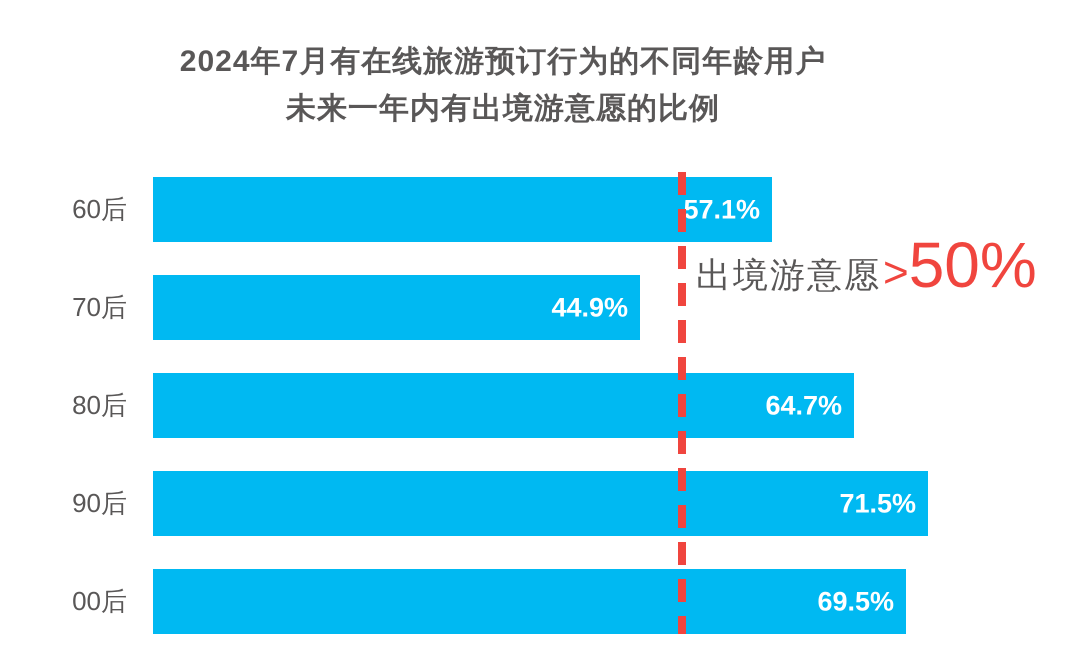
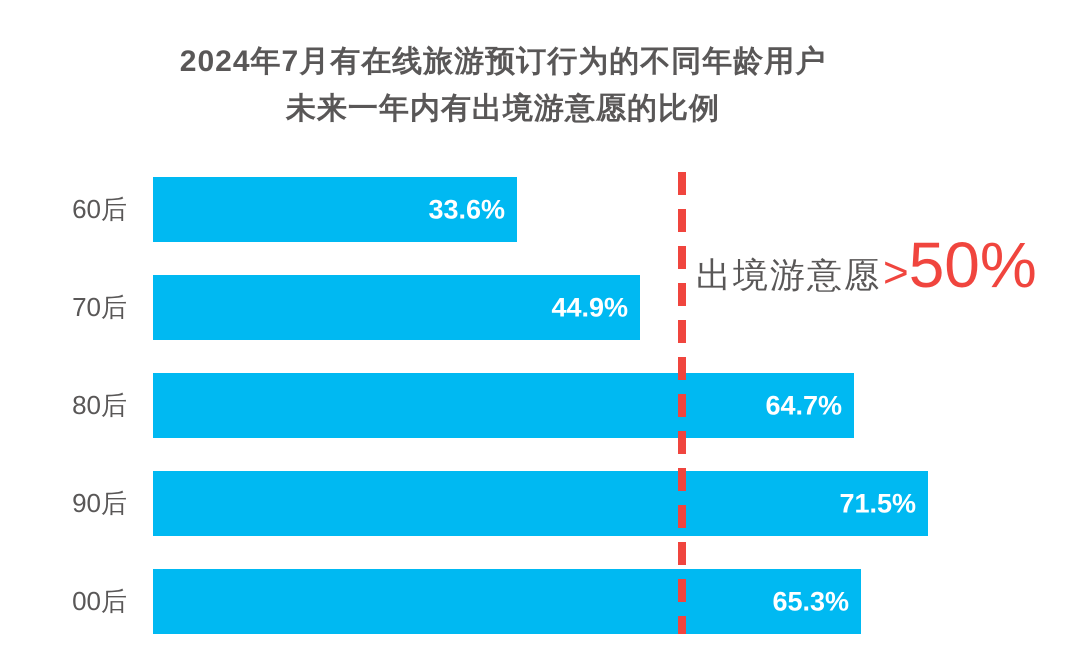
60后: 57.1% -> 33.6%
00后: 69.5% -> 65.3%
